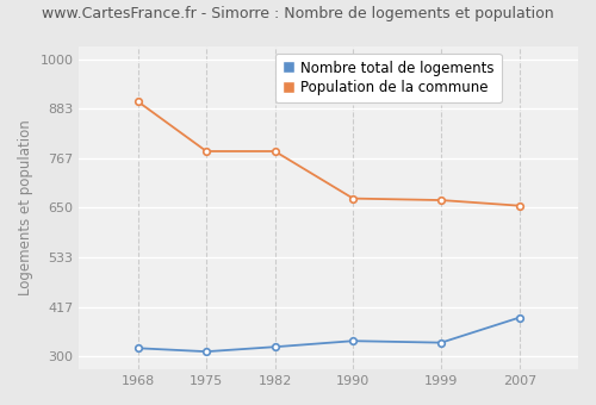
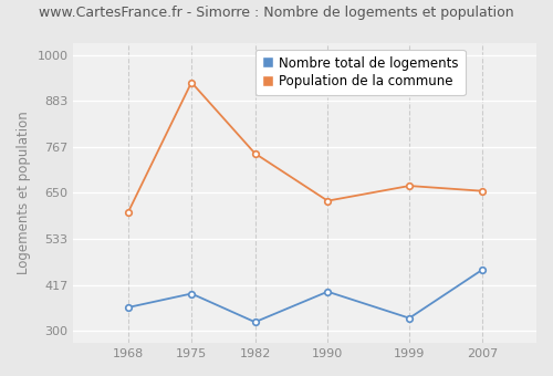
Nombre total de logements/1968: 320 -> 360
Population de la commune/1968: 900 -> 600
Nombre total de logements/1975: 312 -> 395
Population de la commune/1975: 783 -> 930
Population de la commune/1982: 783 -> 750
Nombre total de logements/1990: 337 -> 400
Population de la commune/1990: 672 -> 630
Nombre total de logements/2007: 392 -> 455
